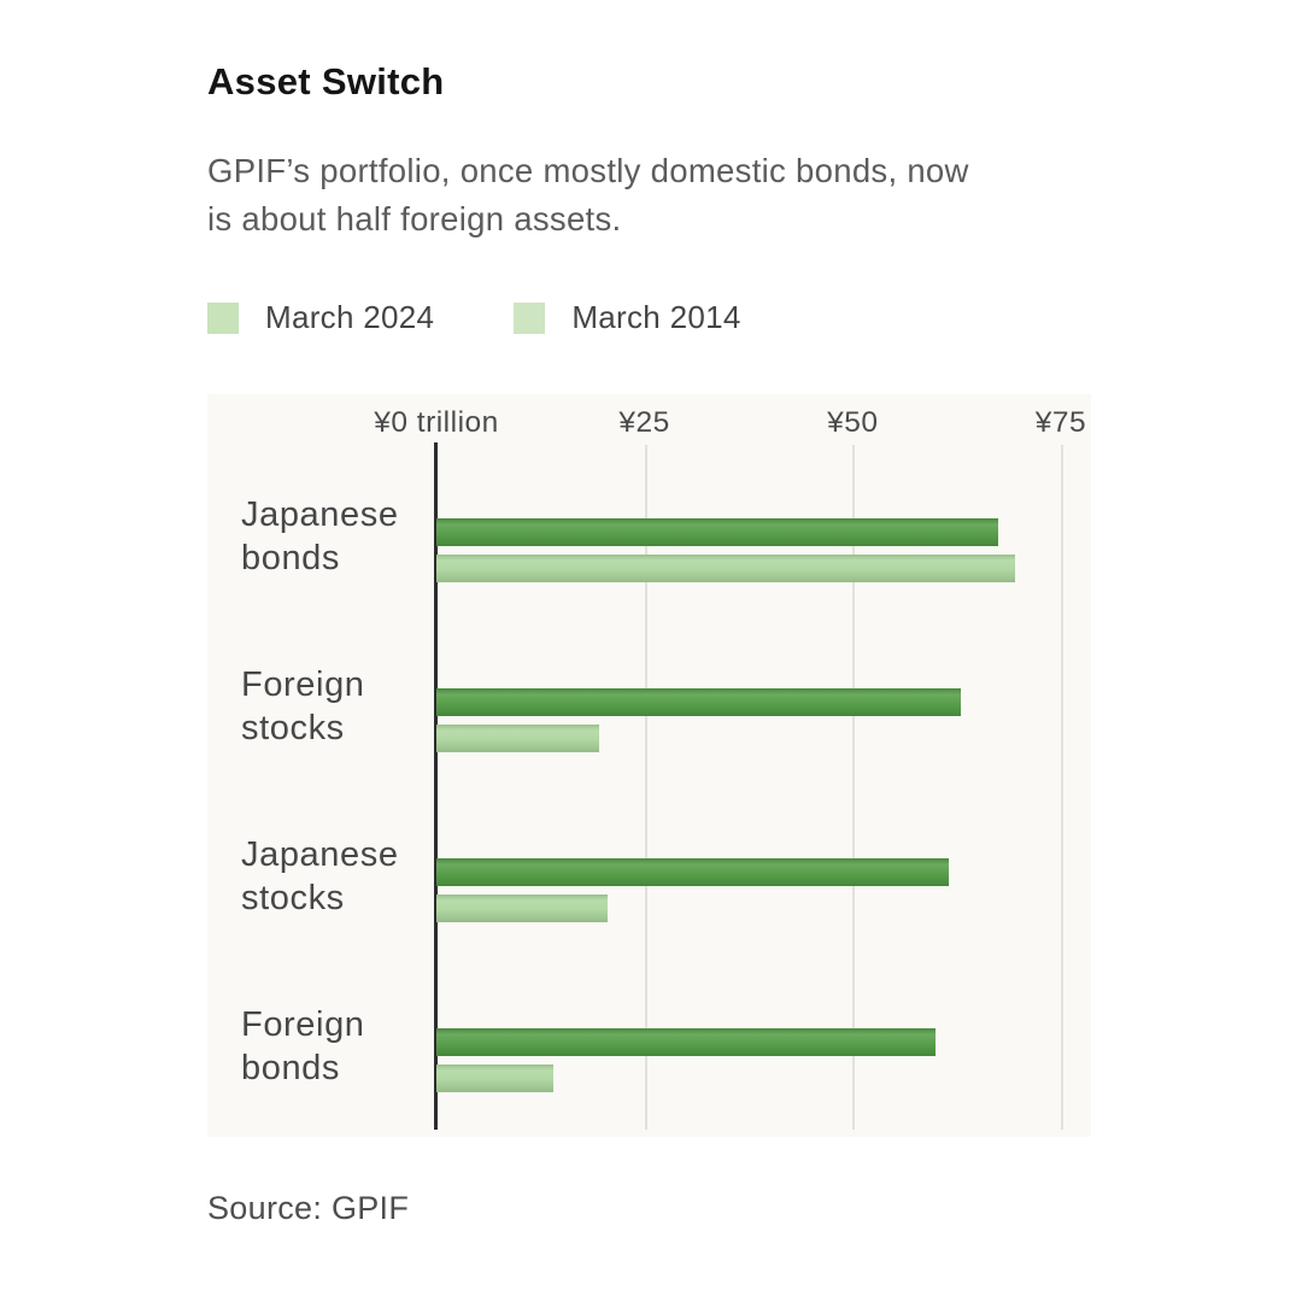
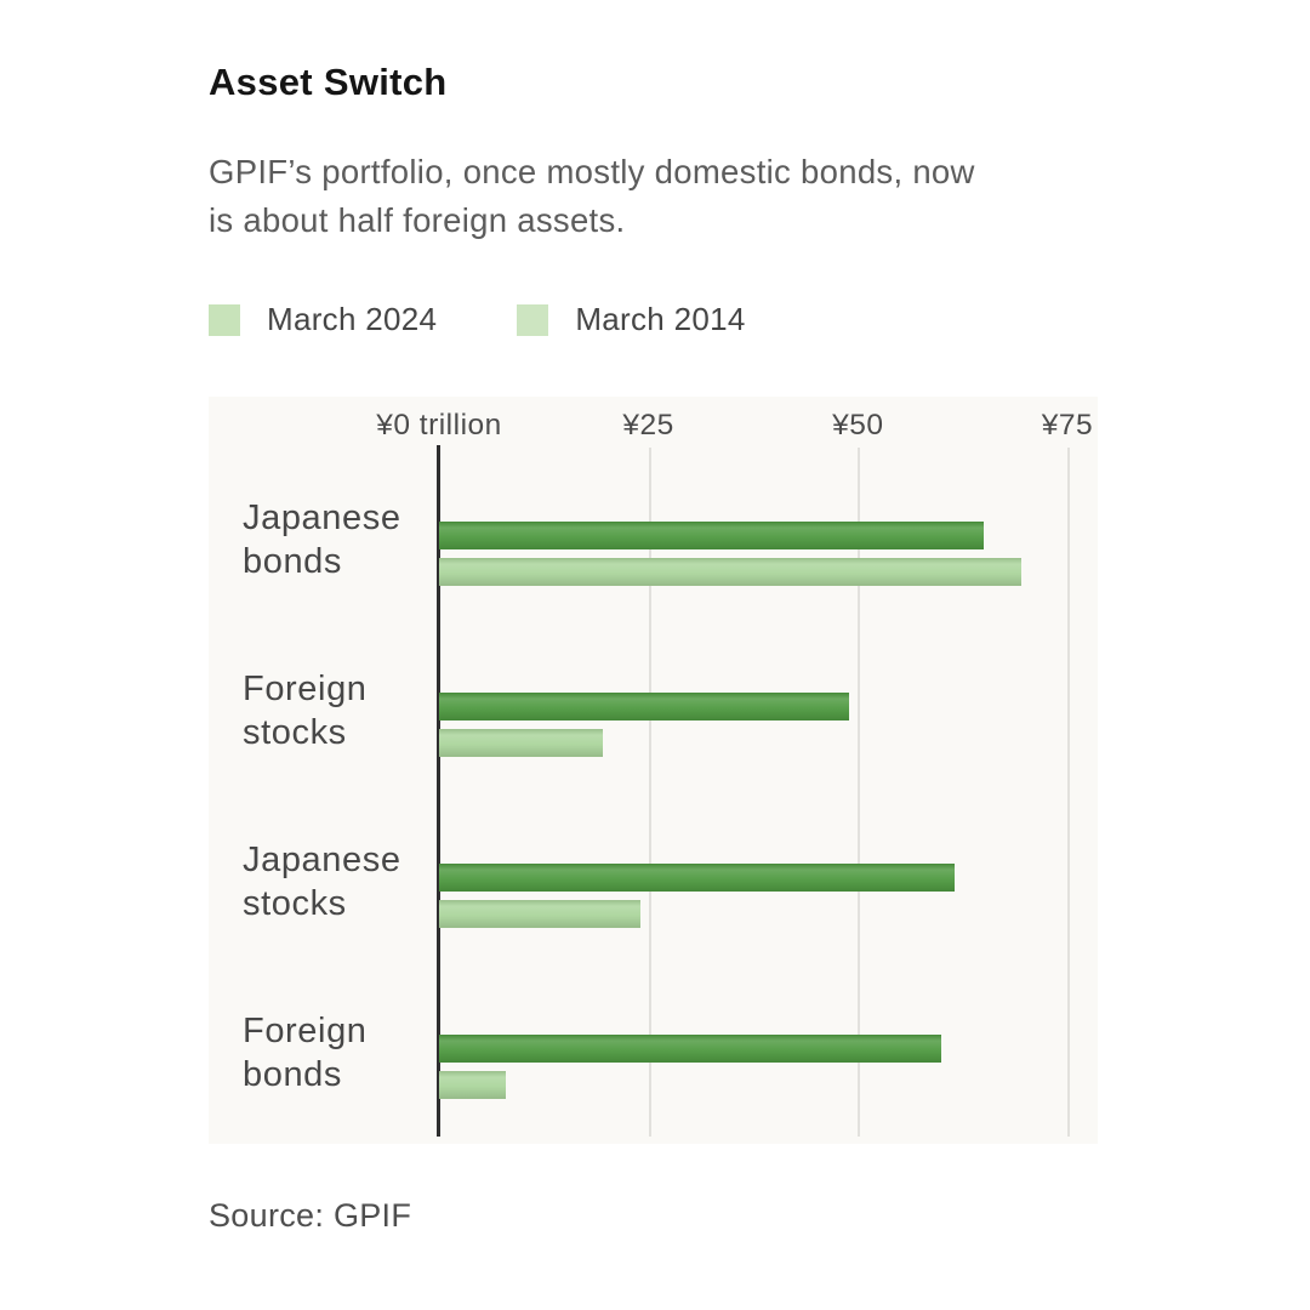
March 2024/Japanese bonds: ¥68 -> ¥65
March 2024/Foreign stocks: ¥63 -> ¥49
March 2014/Japanese stocks: ¥20 -> ¥24
March 2014/Foreign bonds: ¥14 -> ¥8
